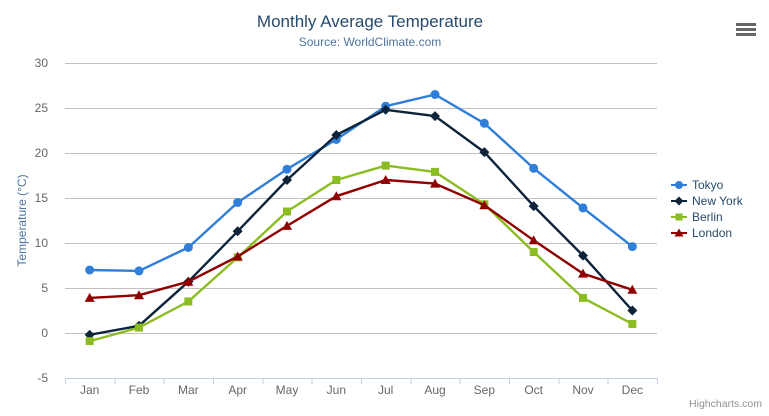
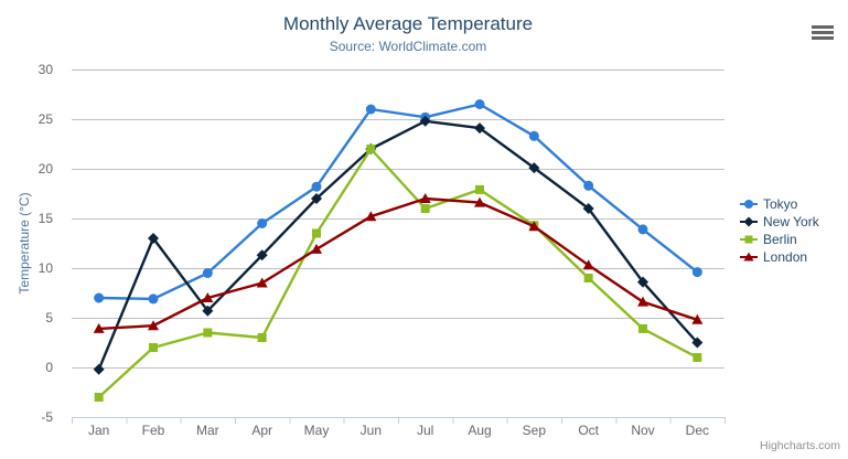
Berlin/Jan: -1 -> -3
New York/Feb: 1 -> 13
Berlin/Feb: 1 -> 2
London/Mar: 6 -> 7
Berlin/Apr: 8 -> 3
Tokyo/Jun: 22 -> 26
Berlin/Jun: 17 -> 22
Berlin/Jul: 19 -> 16
New York/Oct: 14 -> 16
